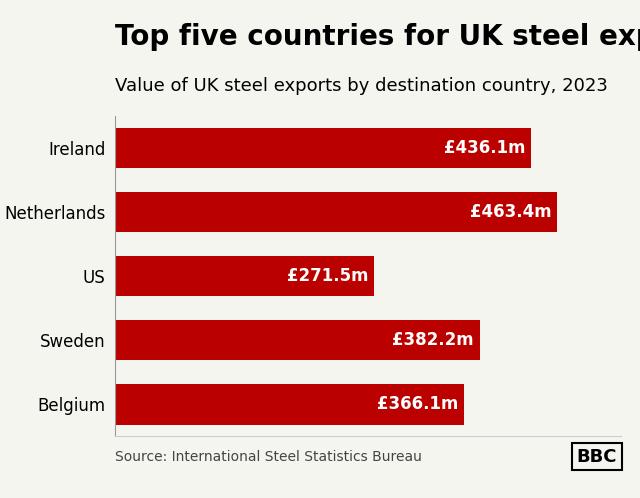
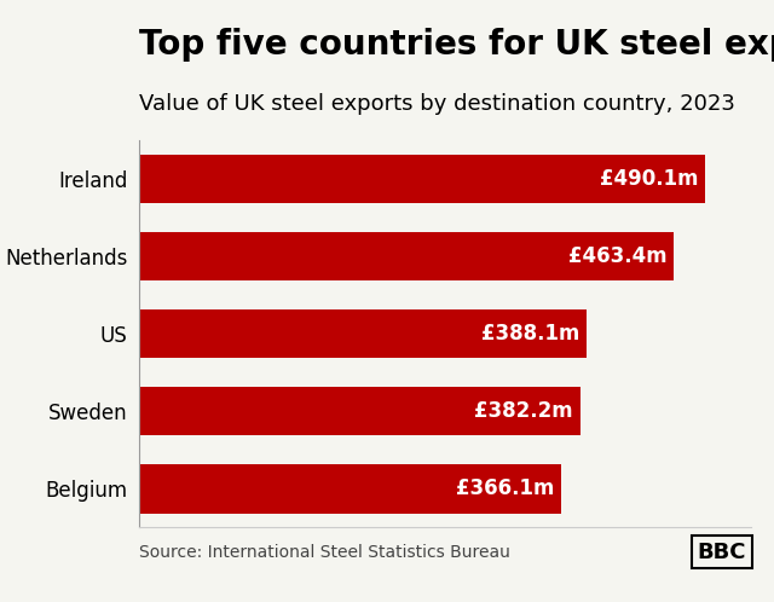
Ireland: £436.1m -> £490.1m
US: £271.5m -> £388.1m
